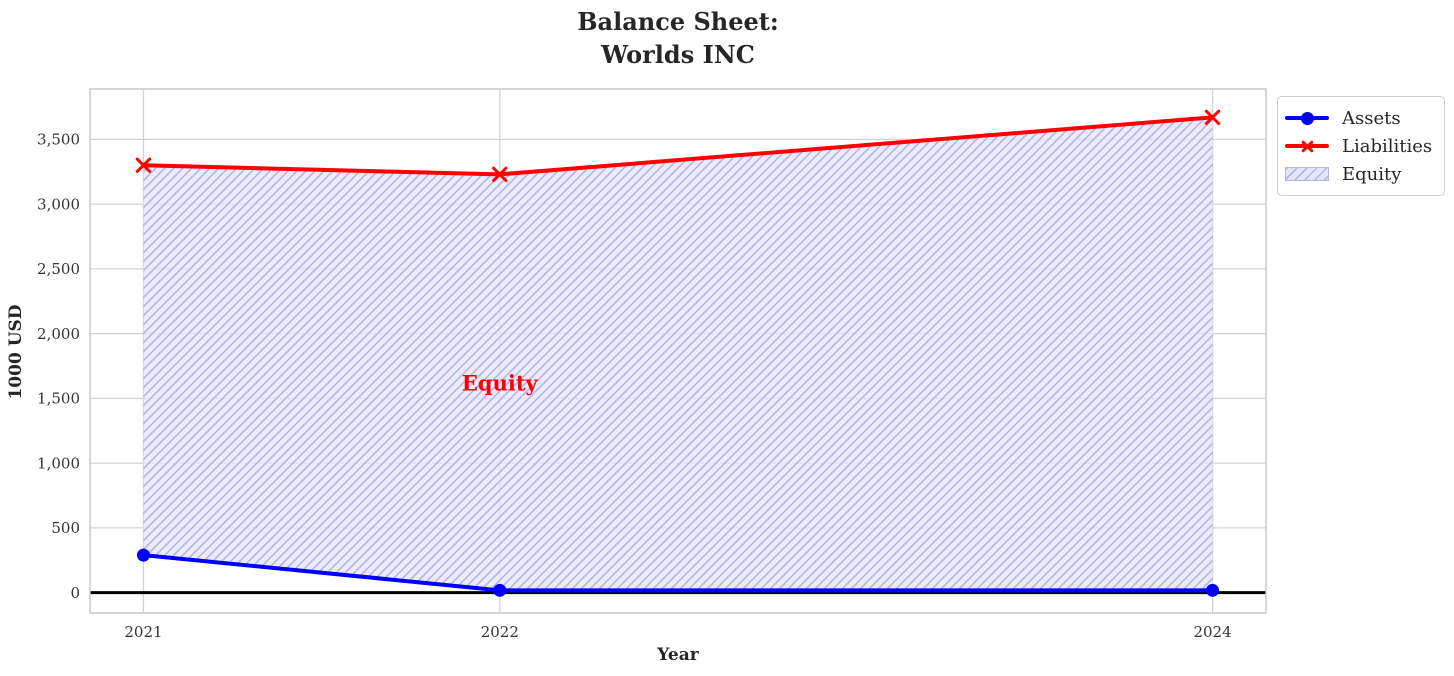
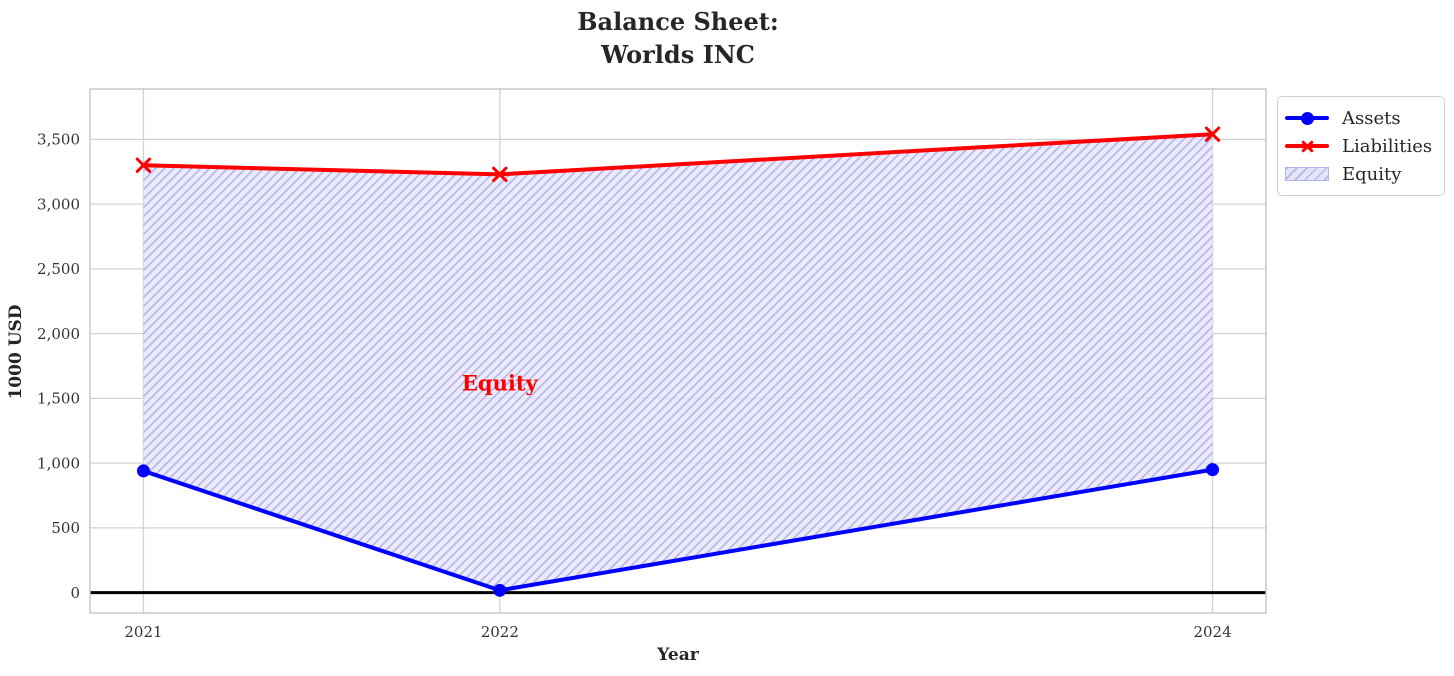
Assets/2021: 290 -> 940
Assets/2024: 20 -> 950
Liabilities/2024: 3670 -> 3540
